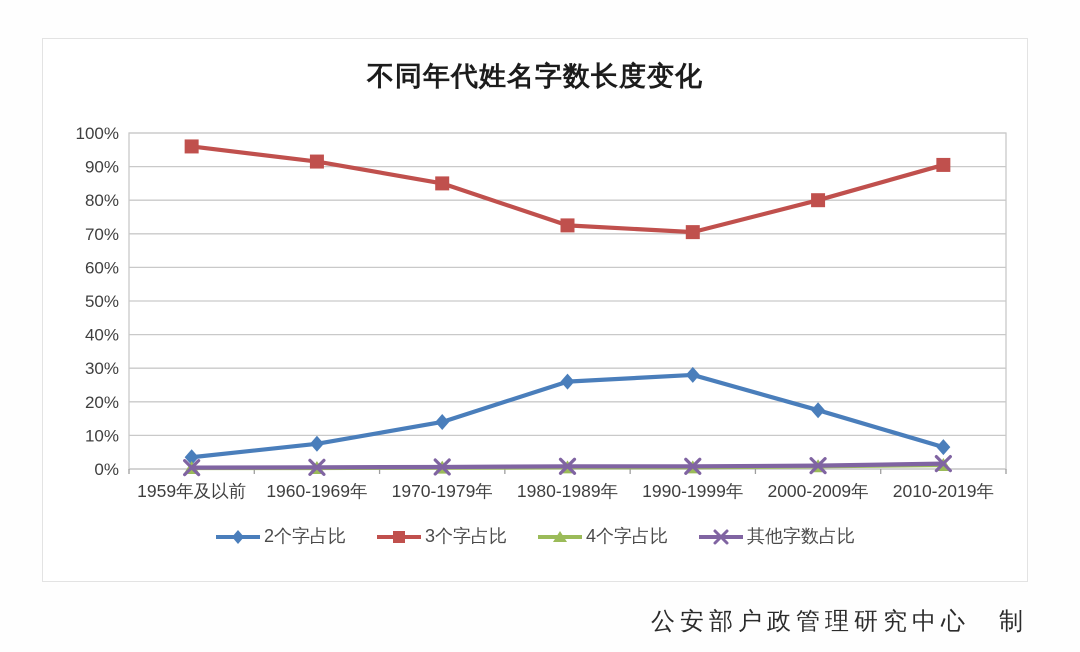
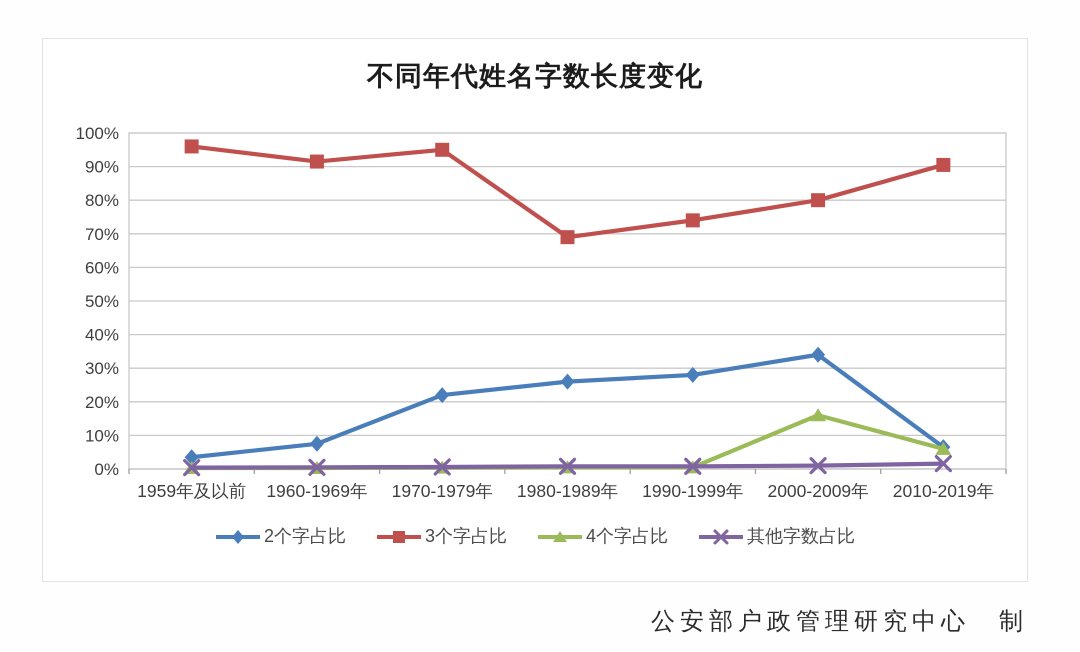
2个字占比/1970-1979年: 14% -> 22%
3个字占比/1970-1979年: 85% -> 95%
3个字占比/1980-1989年: 72% -> 69%
3个字占比/1990-1999年: 70% -> 74%
2个字占比/2000-2009年: 18% -> 34%
4个字占比/2000-2009年: 1% -> 16%
4个字占比/2010-2019年: 1% -> 6%
